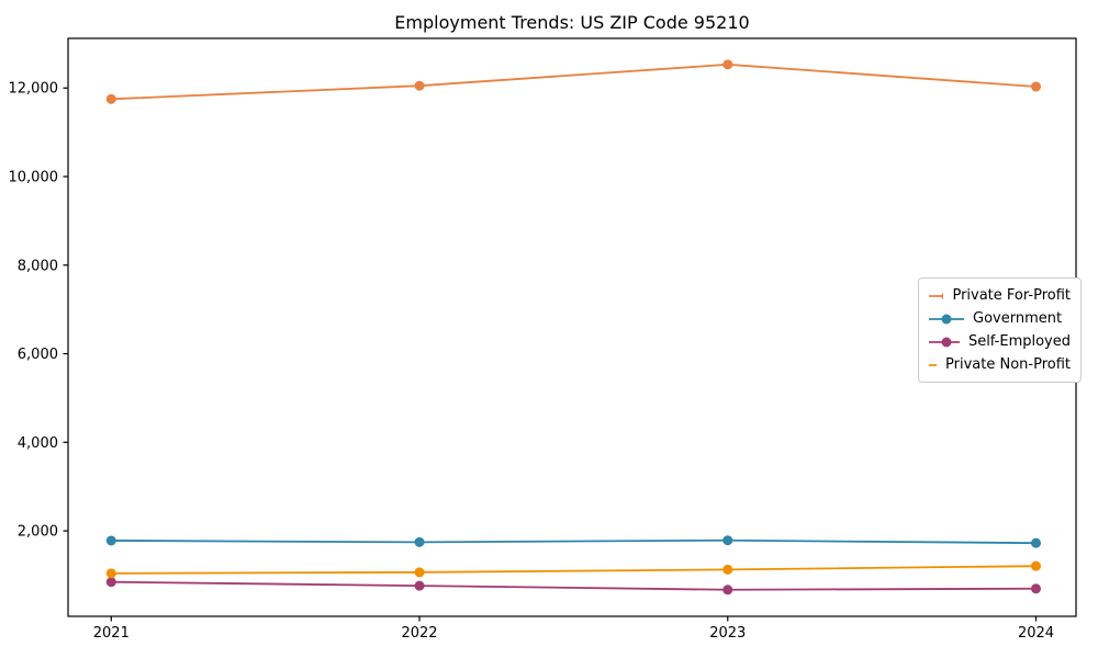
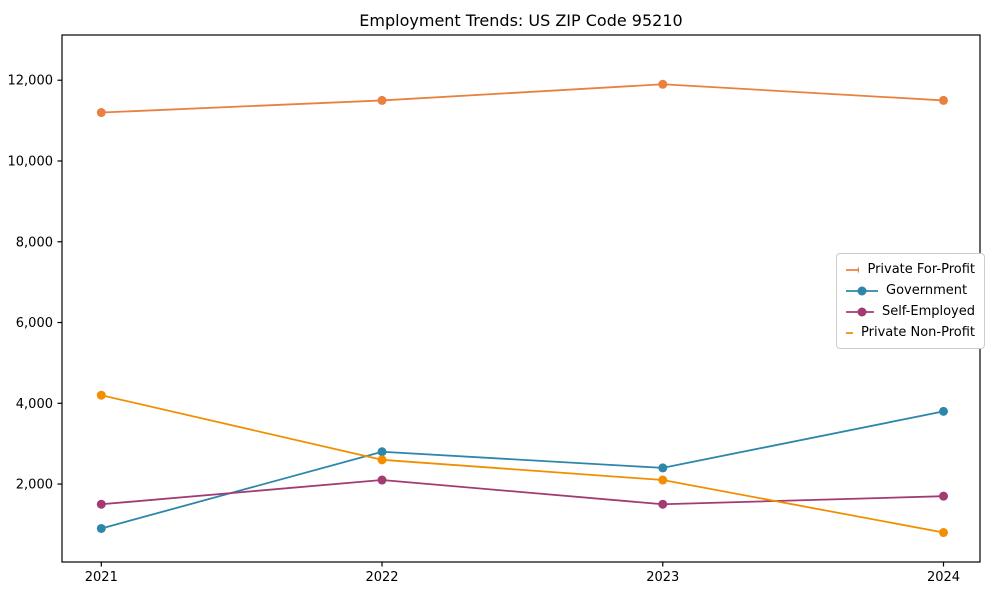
Private For-Profit/2021: 11800 -> 11200
Government/2021: 1800 -> 900
Self-Employed/2021: 800 -> 1500
Private Non-Profit/2021: 1000 -> 4200
Private For-Profit/2022: 12000 -> 11500
Government/2022: 1700 -> 2800
Self-Employed/2022: 800 -> 2100
Private Non-Profit/2022: 1100 -> 2600
Private For-Profit/2023: 12500 -> 11900
Government/2023: 1800 -> 2400
Self-Employed/2023: 700 -> 1500
Private Non-Profit/2023: 1100 -> 2100
Private For-Profit/2024: 12000 -> 11500
Government/2024: 1700 -> 3800
Self-Employed/2024: 700 -> 1700
Private Non-Profit/2024: 1200 -> 800
